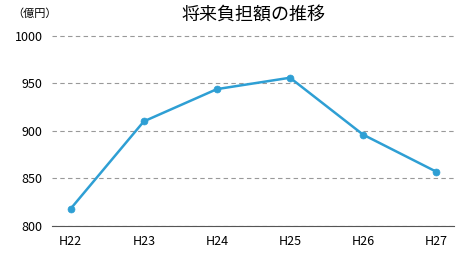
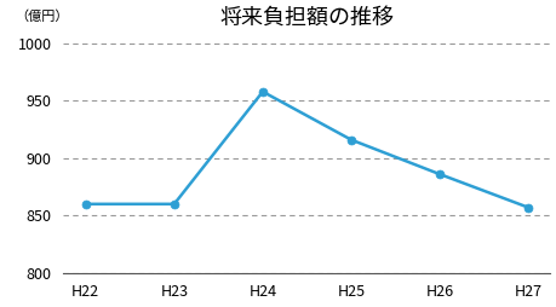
H22: 818 -> 860
H23: 910 -> 860
H24: 944 -> 958
H25: 956 -> 916
H26: 896 -> 886
